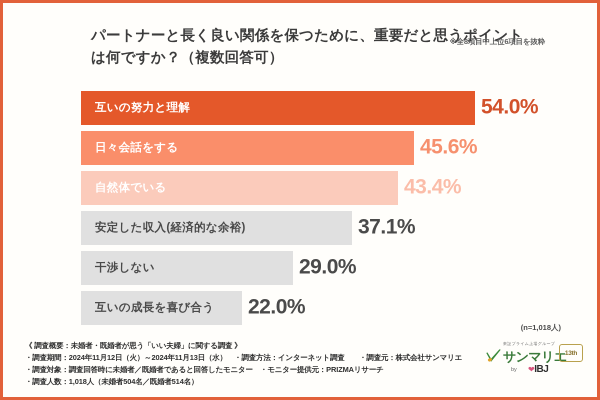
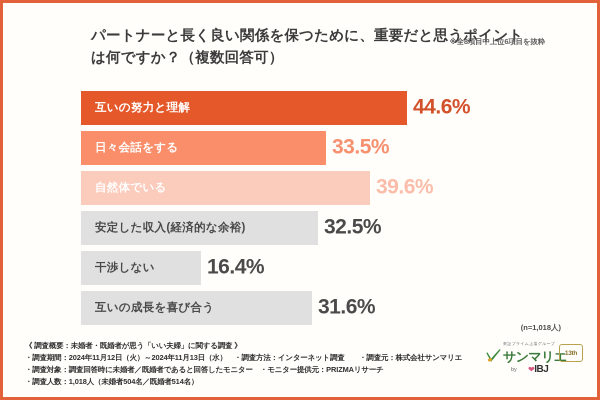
互いの努力と理解: 54.0% -> 44.6%
日々会話をする: 45.6% -> 33.5%
自然体でいる: 43.4% -> 39.6%
安定した収入(経済的な余裕): 37.1% -> 32.5%
干渉しない: 29.0% -> 16.4%
互いの成長を喜び合う: 22.0% -> 31.6%
